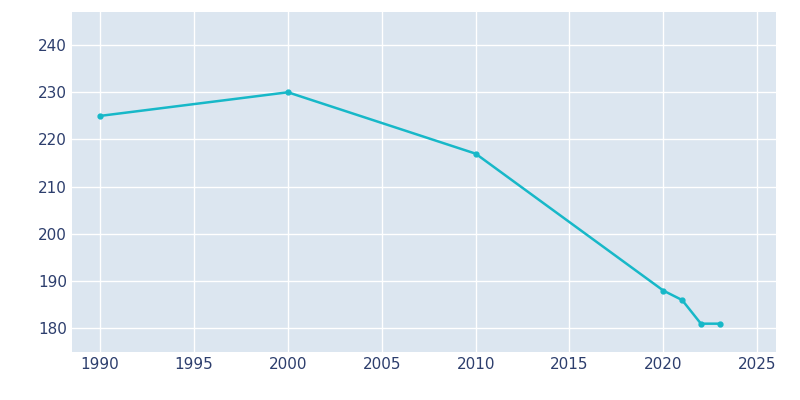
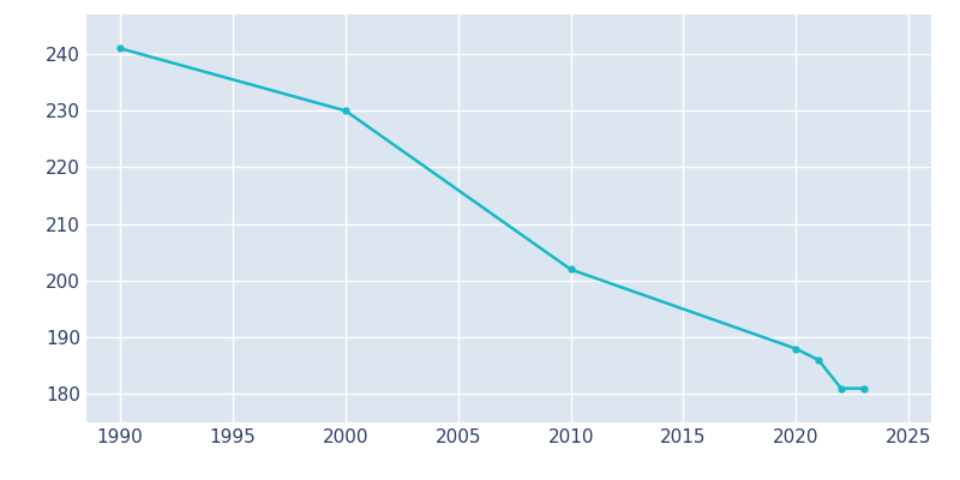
1990: 225 -> 241
2010: 217 -> 202
